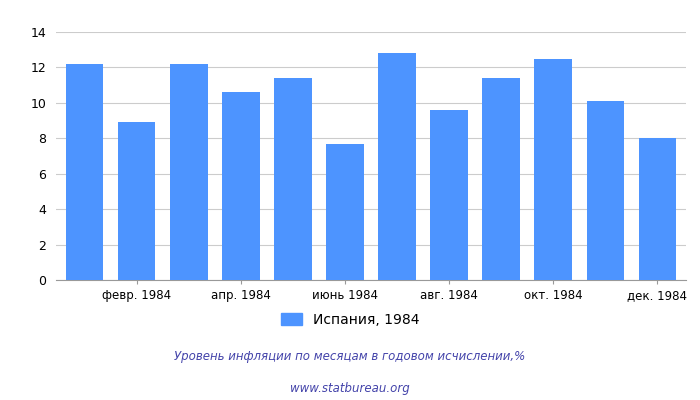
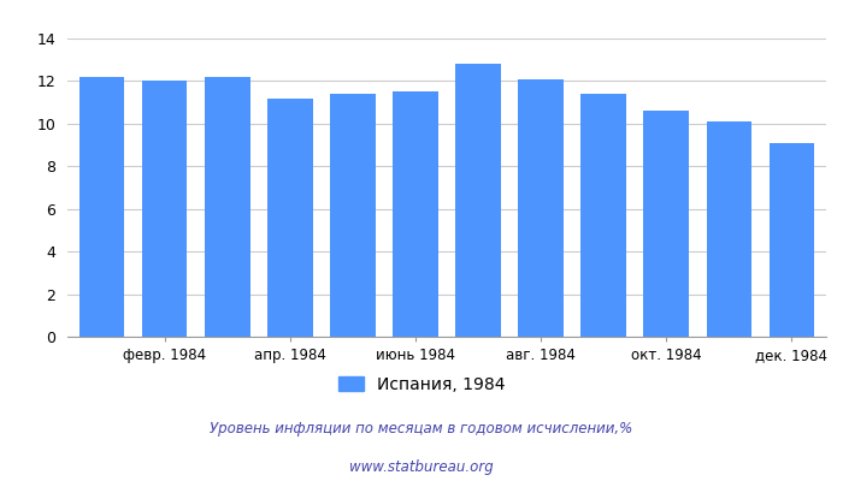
февр. 1984: 8.9 -> 12.0
апр. 1984: 10.6 -> 11.2
июнь 1984: 7.7 -> 11.5
авг. 1984: 9.6 -> 12.1
окт. 1984: 12.5 -> 10.6
дек. 1984: 8.0 -> 9.1
